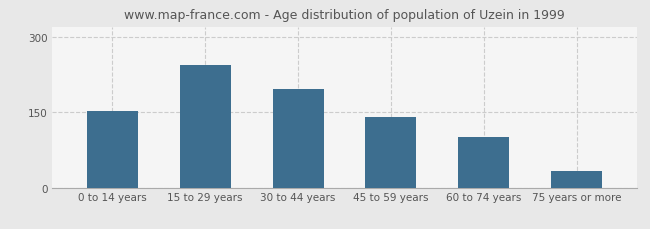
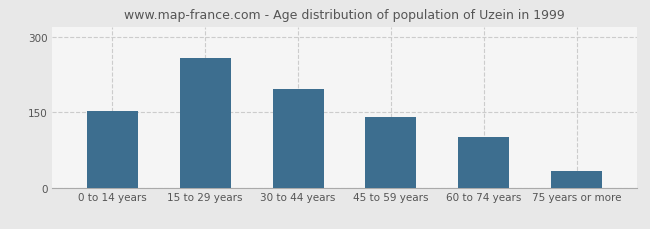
15 to 29 years: 244 -> 258
